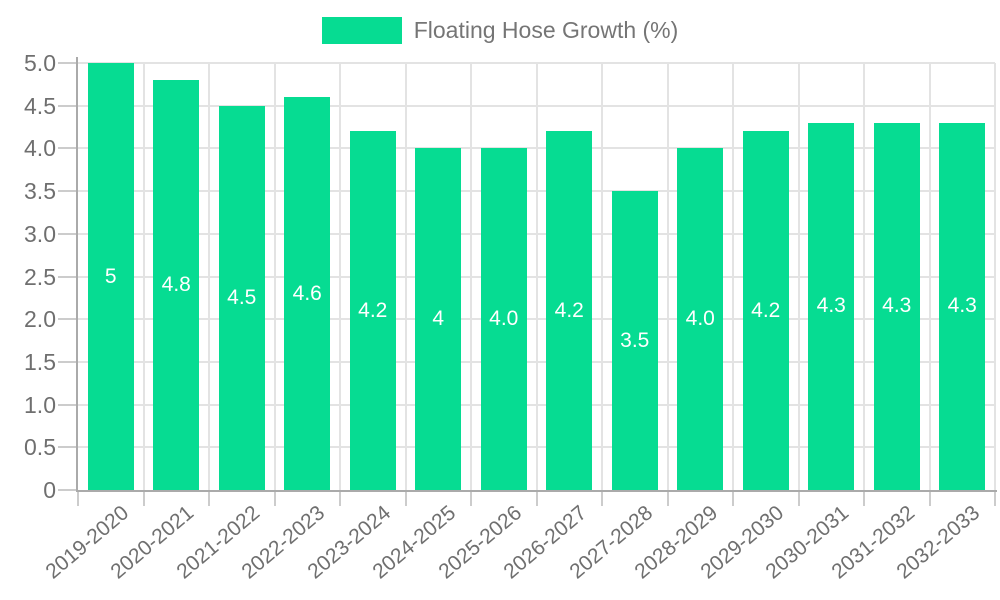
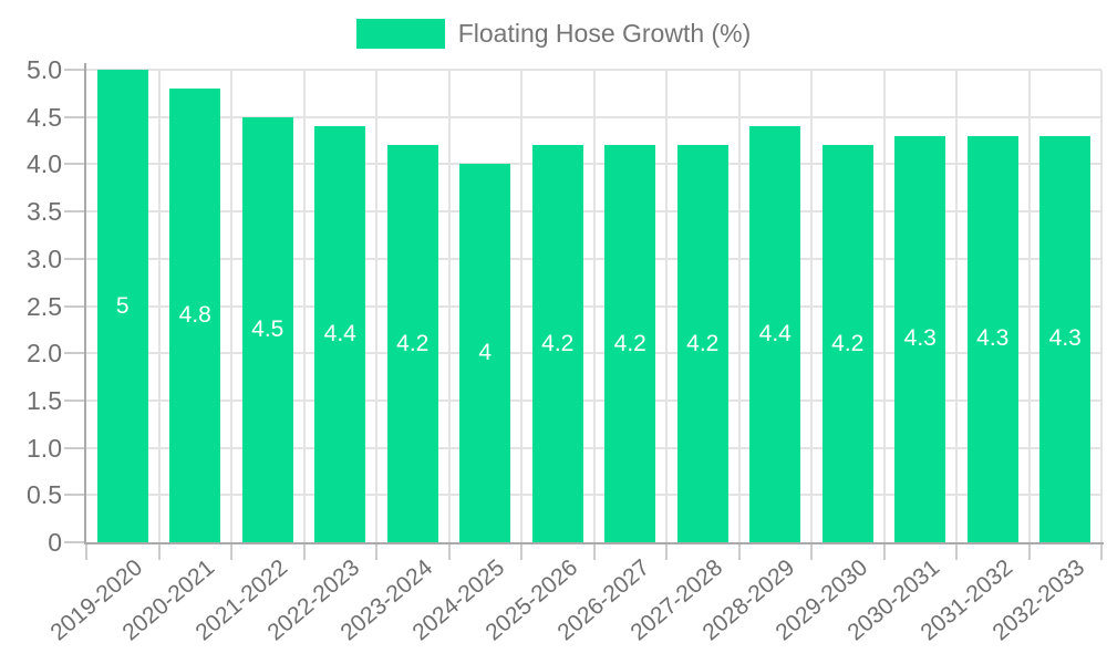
2022-2023: 4.6 -> 4.4
2025-2026: 4.0 -> 4.2
2027-2028: 3.5 -> 4.2
2028-2029: 4.0 -> 4.4
